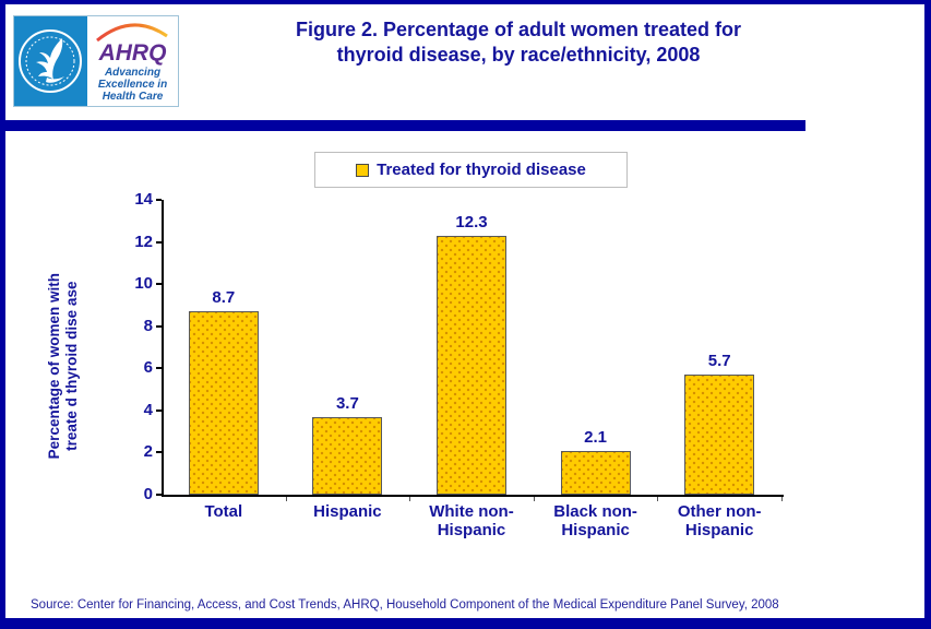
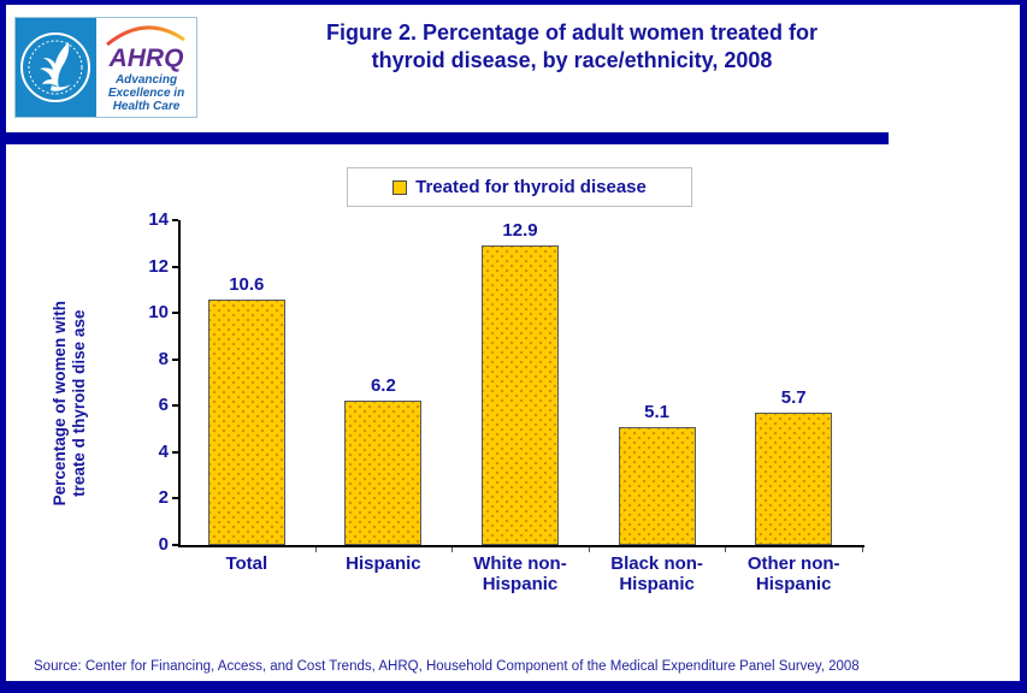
Total: 8.7 -> 10.6
Hispanic: 3.7 -> 6.2
White non-Hispanic: 12.3 -> 12.9
Black non-Hispanic: 2.1 -> 5.1
